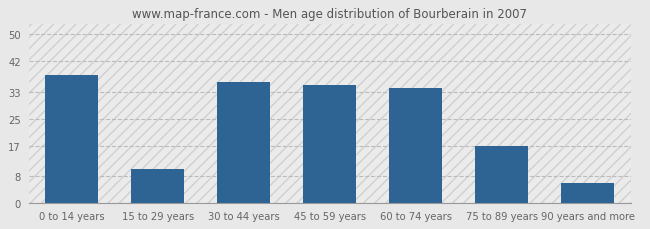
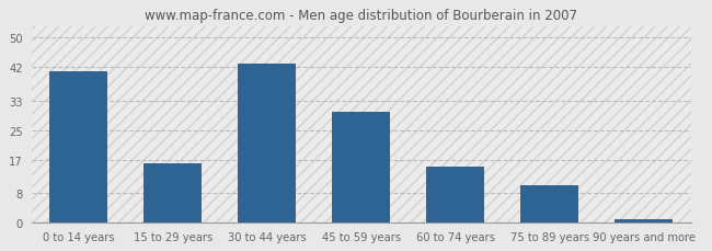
0 to 14 years: 38 -> 41
15 to 29 years: 10 -> 16
30 to 44 years: 36 -> 43
45 to 59 years: 35 -> 30
60 to 74 years: 34 -> 15
75 to 89 years: 17 -> 10
90 years and more: 6 -> 1
